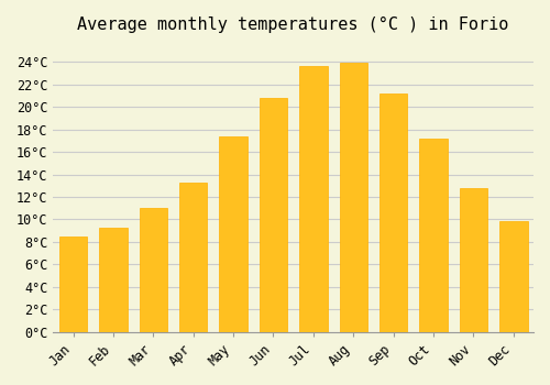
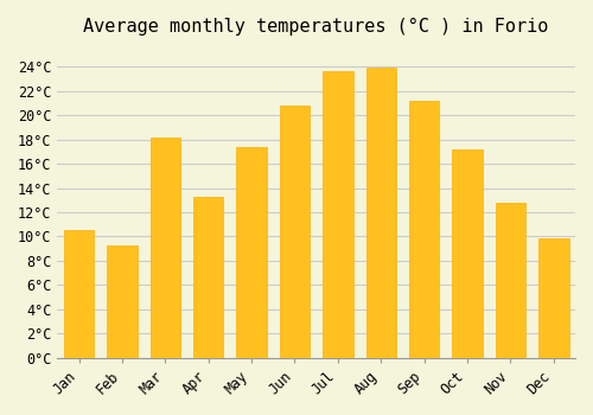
Jan: 8.5°C -> 10.5°C
Mar: 11.0°C -> 18.2°C
